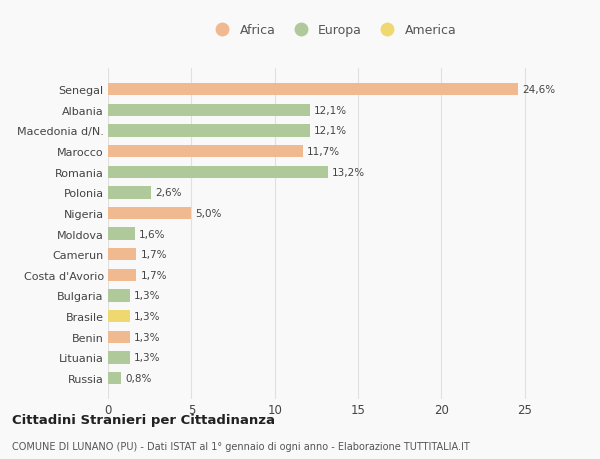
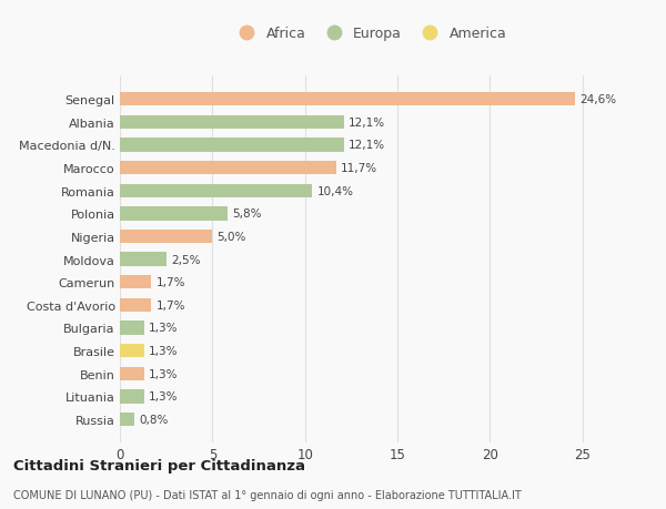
Romania: 13,2% -> 10,4%
Polonia: 2,6% -> 5,8%
Moldova: 1,6% -> 2,5%
